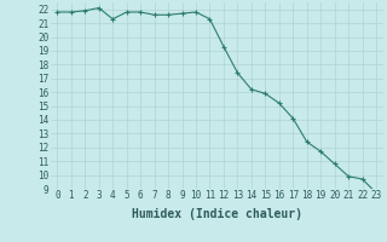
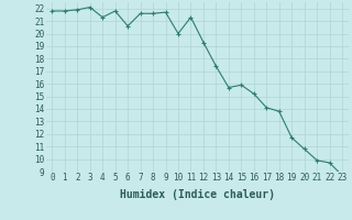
6: 21.8 -> 20.6
10: 21.8 -> 20.0
14: 16.2 -> 15.7
18: 12.4 -> 13.8
